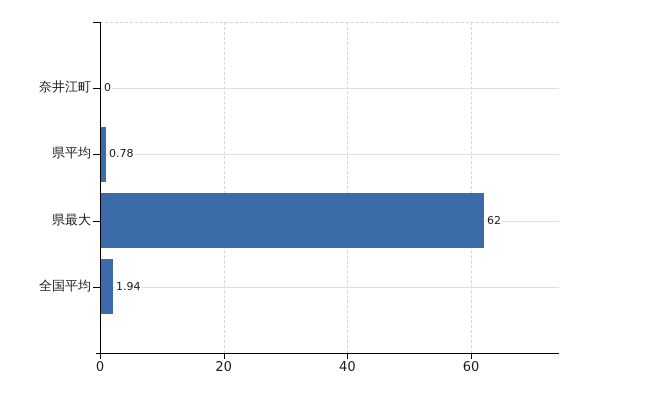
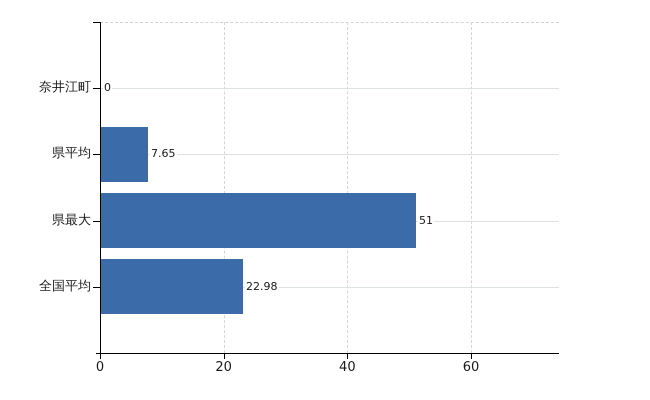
県平均: 0.78 -> 7.65
県最大: 62 -> 51
全国平均: 1.94 -> 22.98
